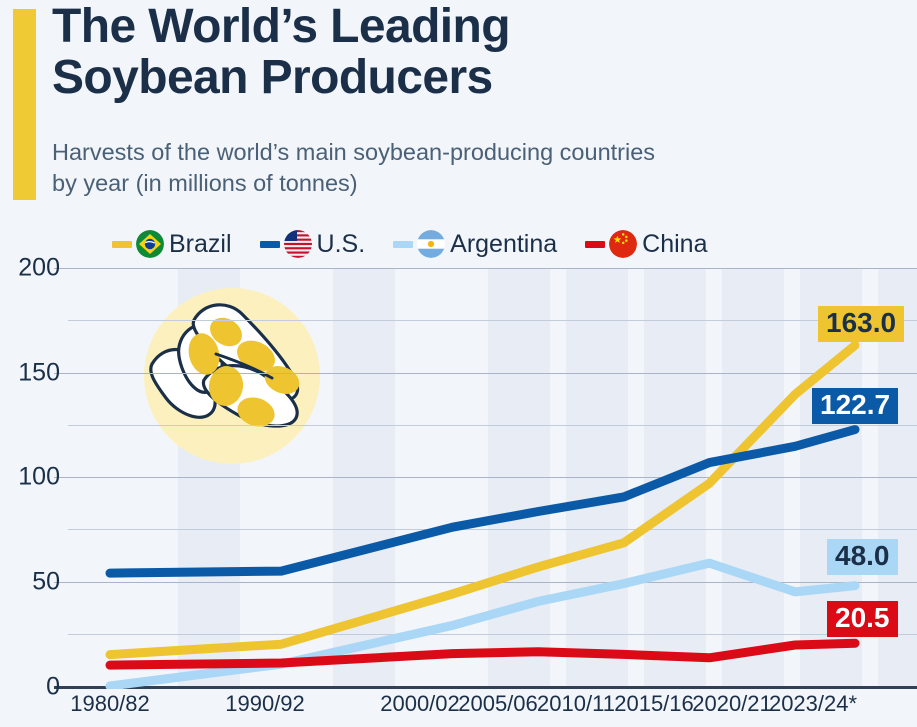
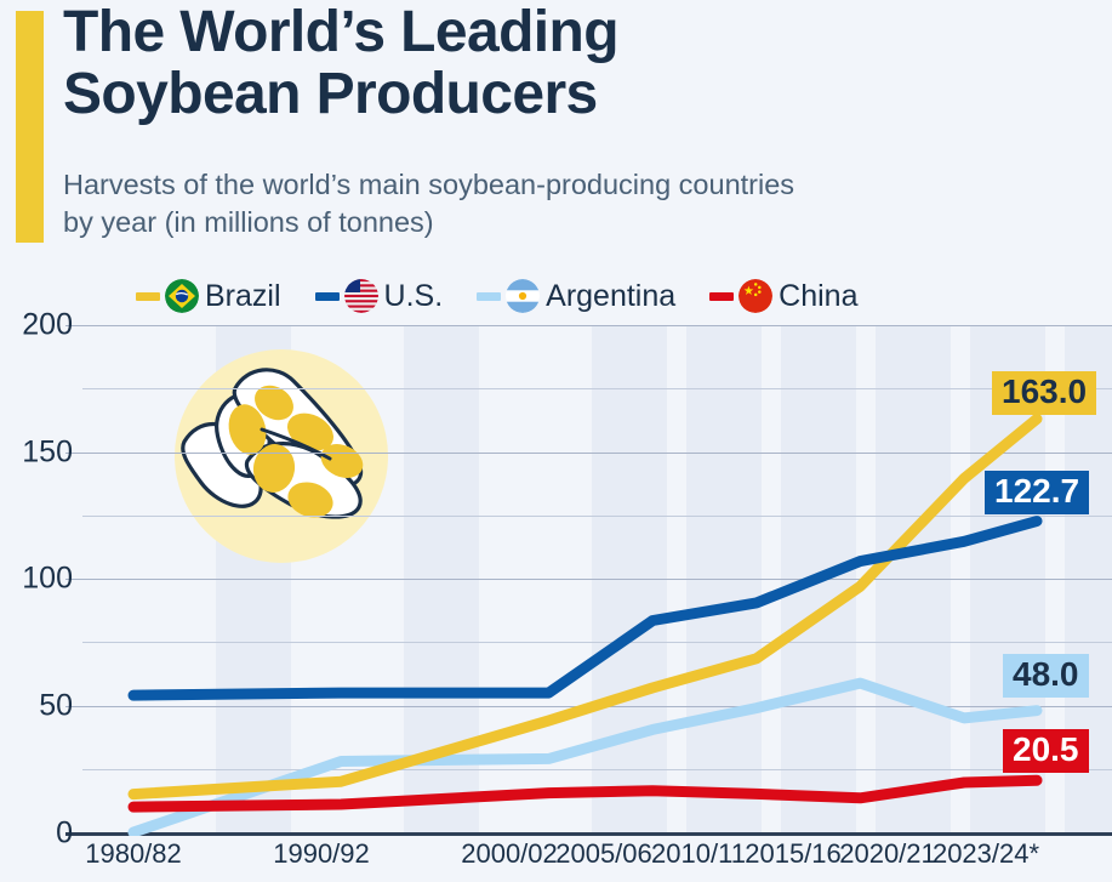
Argentina/1990/92: 10 -> 28
U.S./2000/02: 76 -> 55
